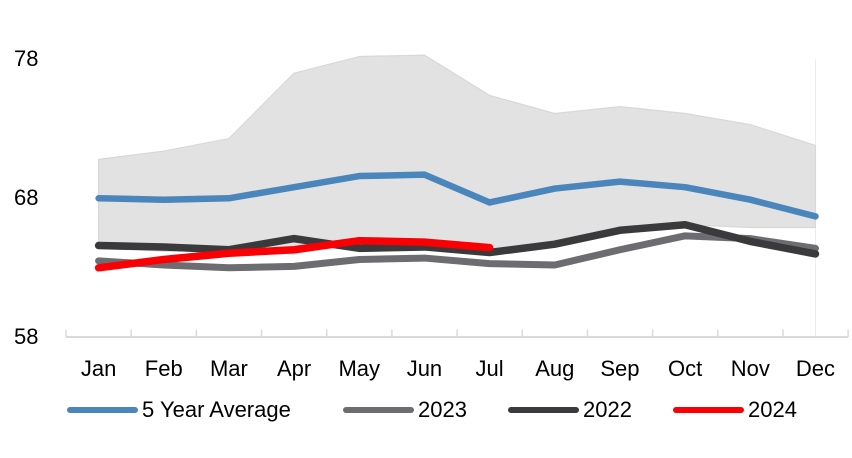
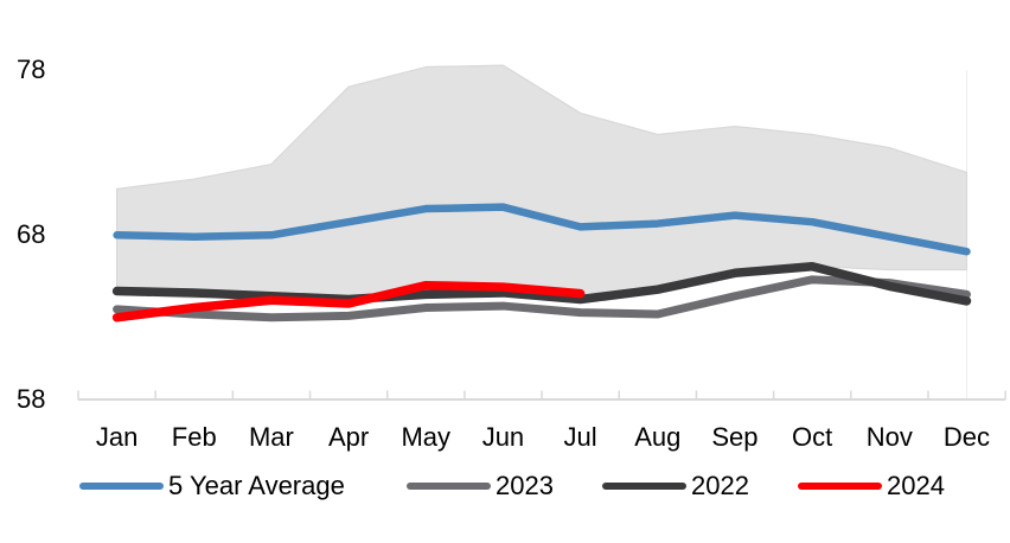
2022/Apr: 65.1 -> 64.1
2024/Apr: 64.3 -> 63.9
5 Year Average/Jul: 67.7 -> 68.5
5 Year Average/Dec: 66.7 -> 67.0
